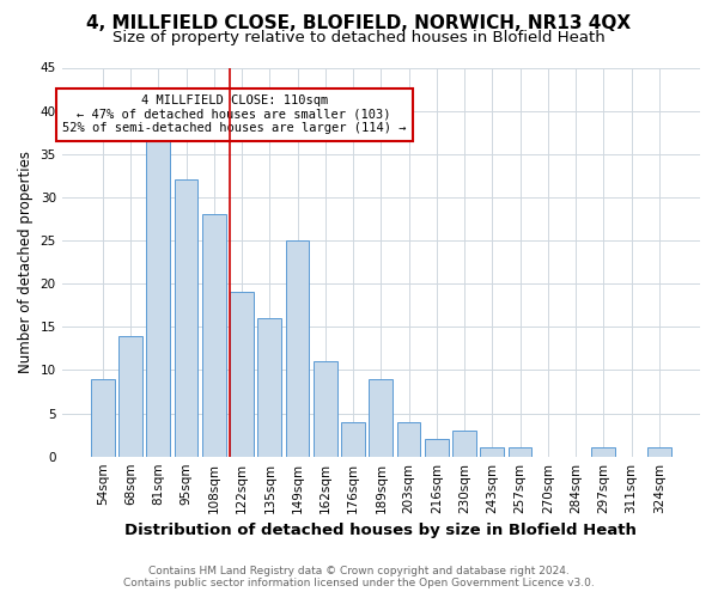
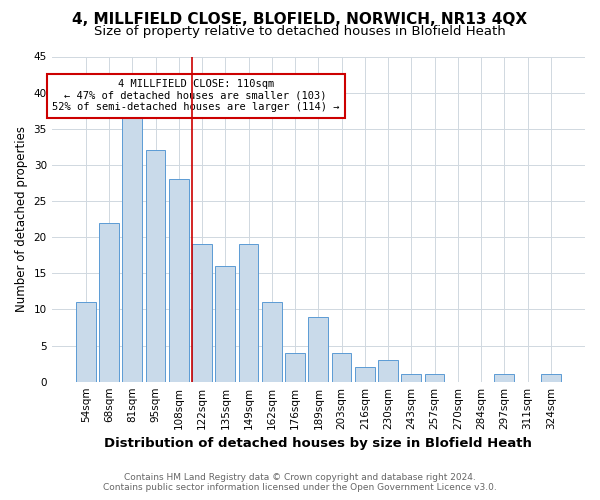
54sqm: 9 -> 11
68sqm: 14 -> 22
149sqm: 25 -> 19
